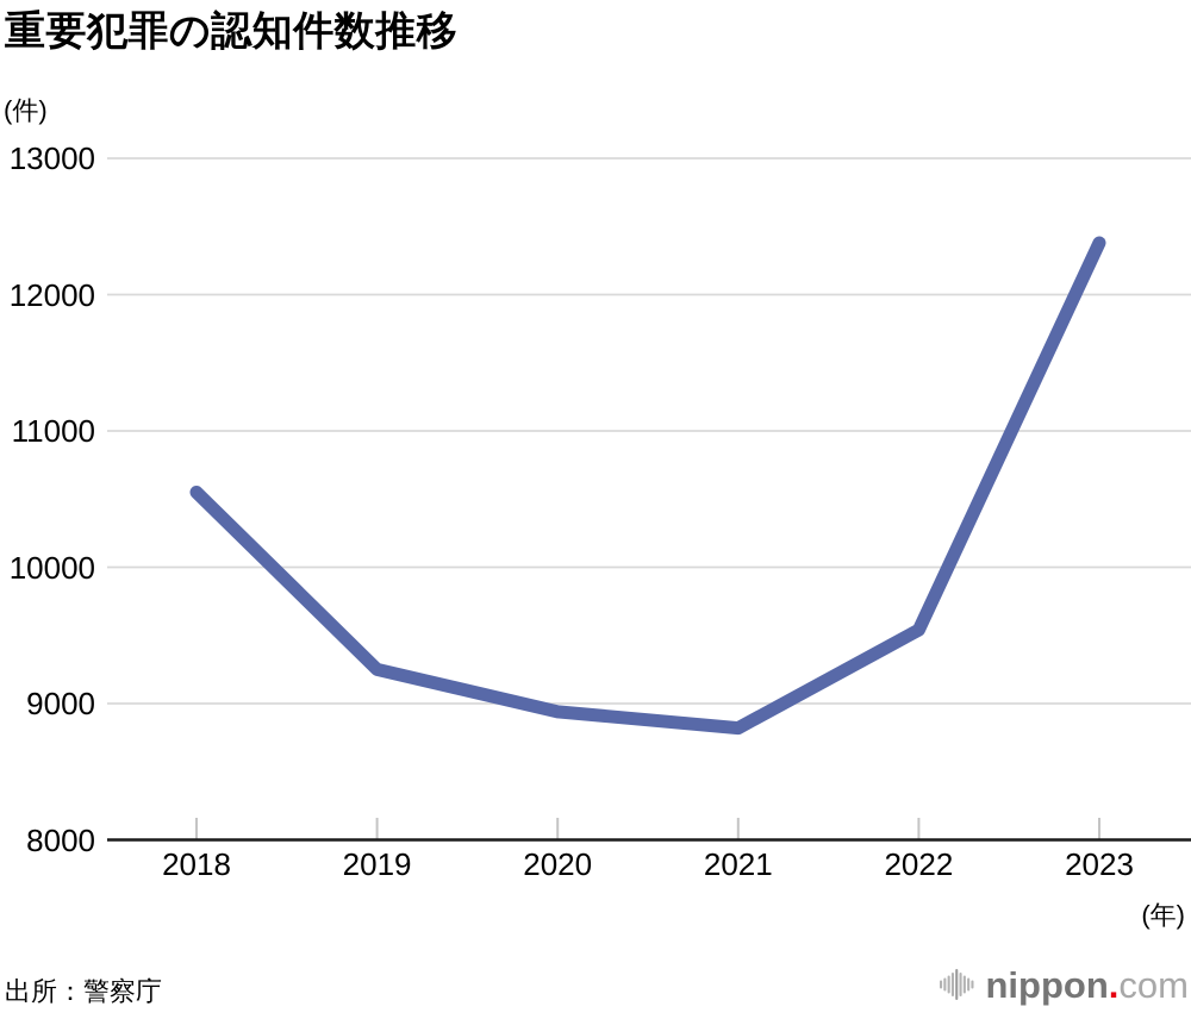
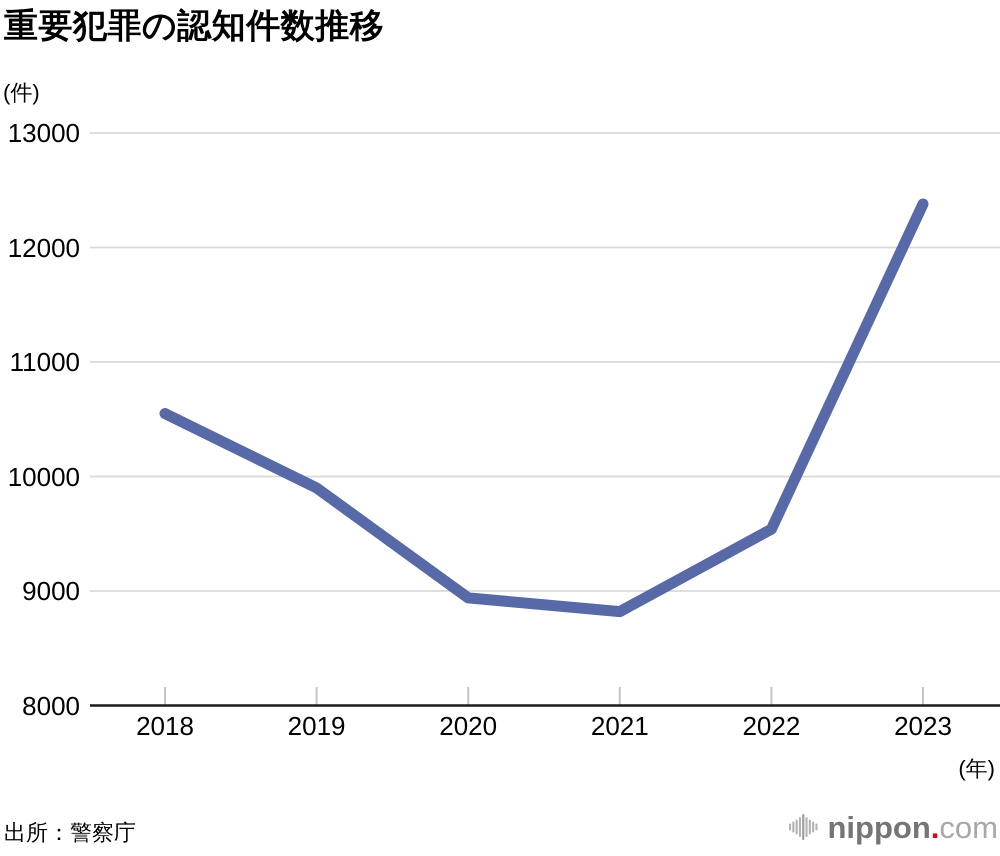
2019: 9250 -> 9900
